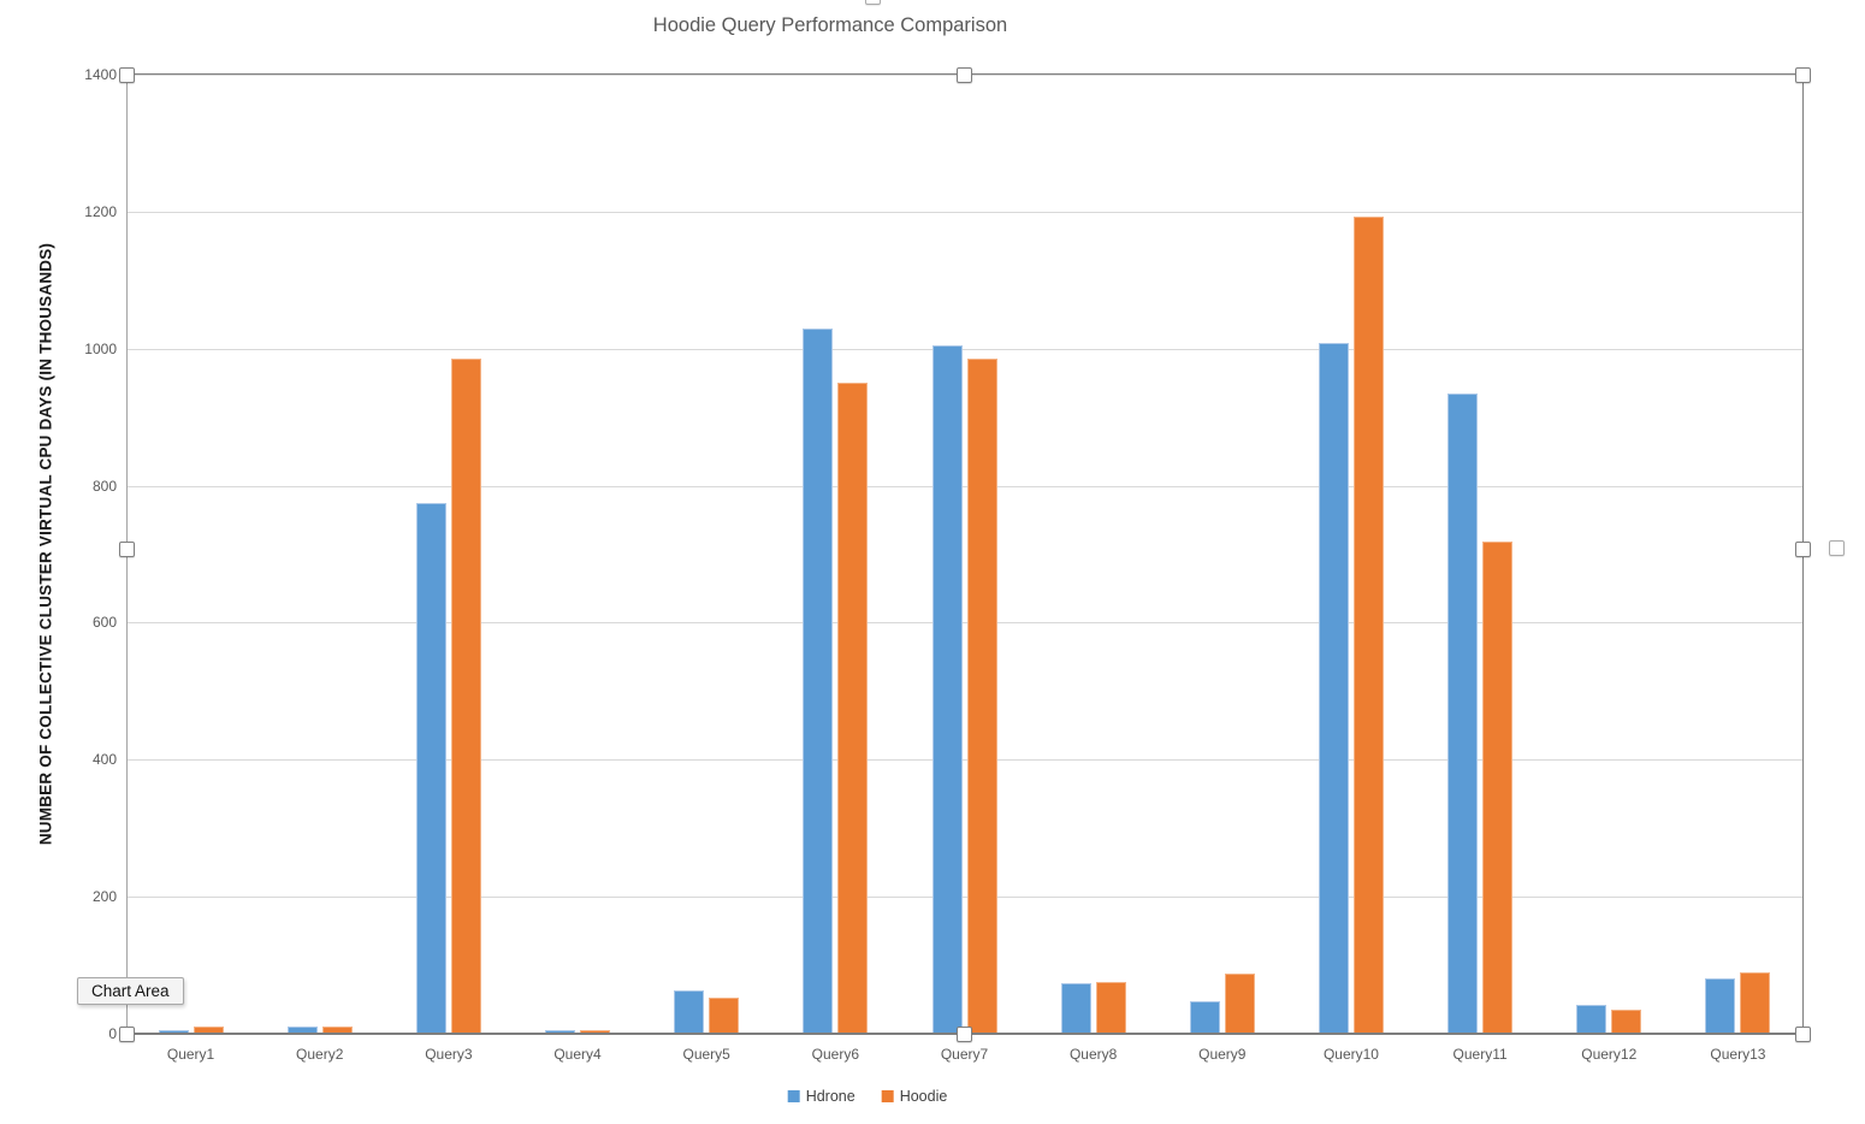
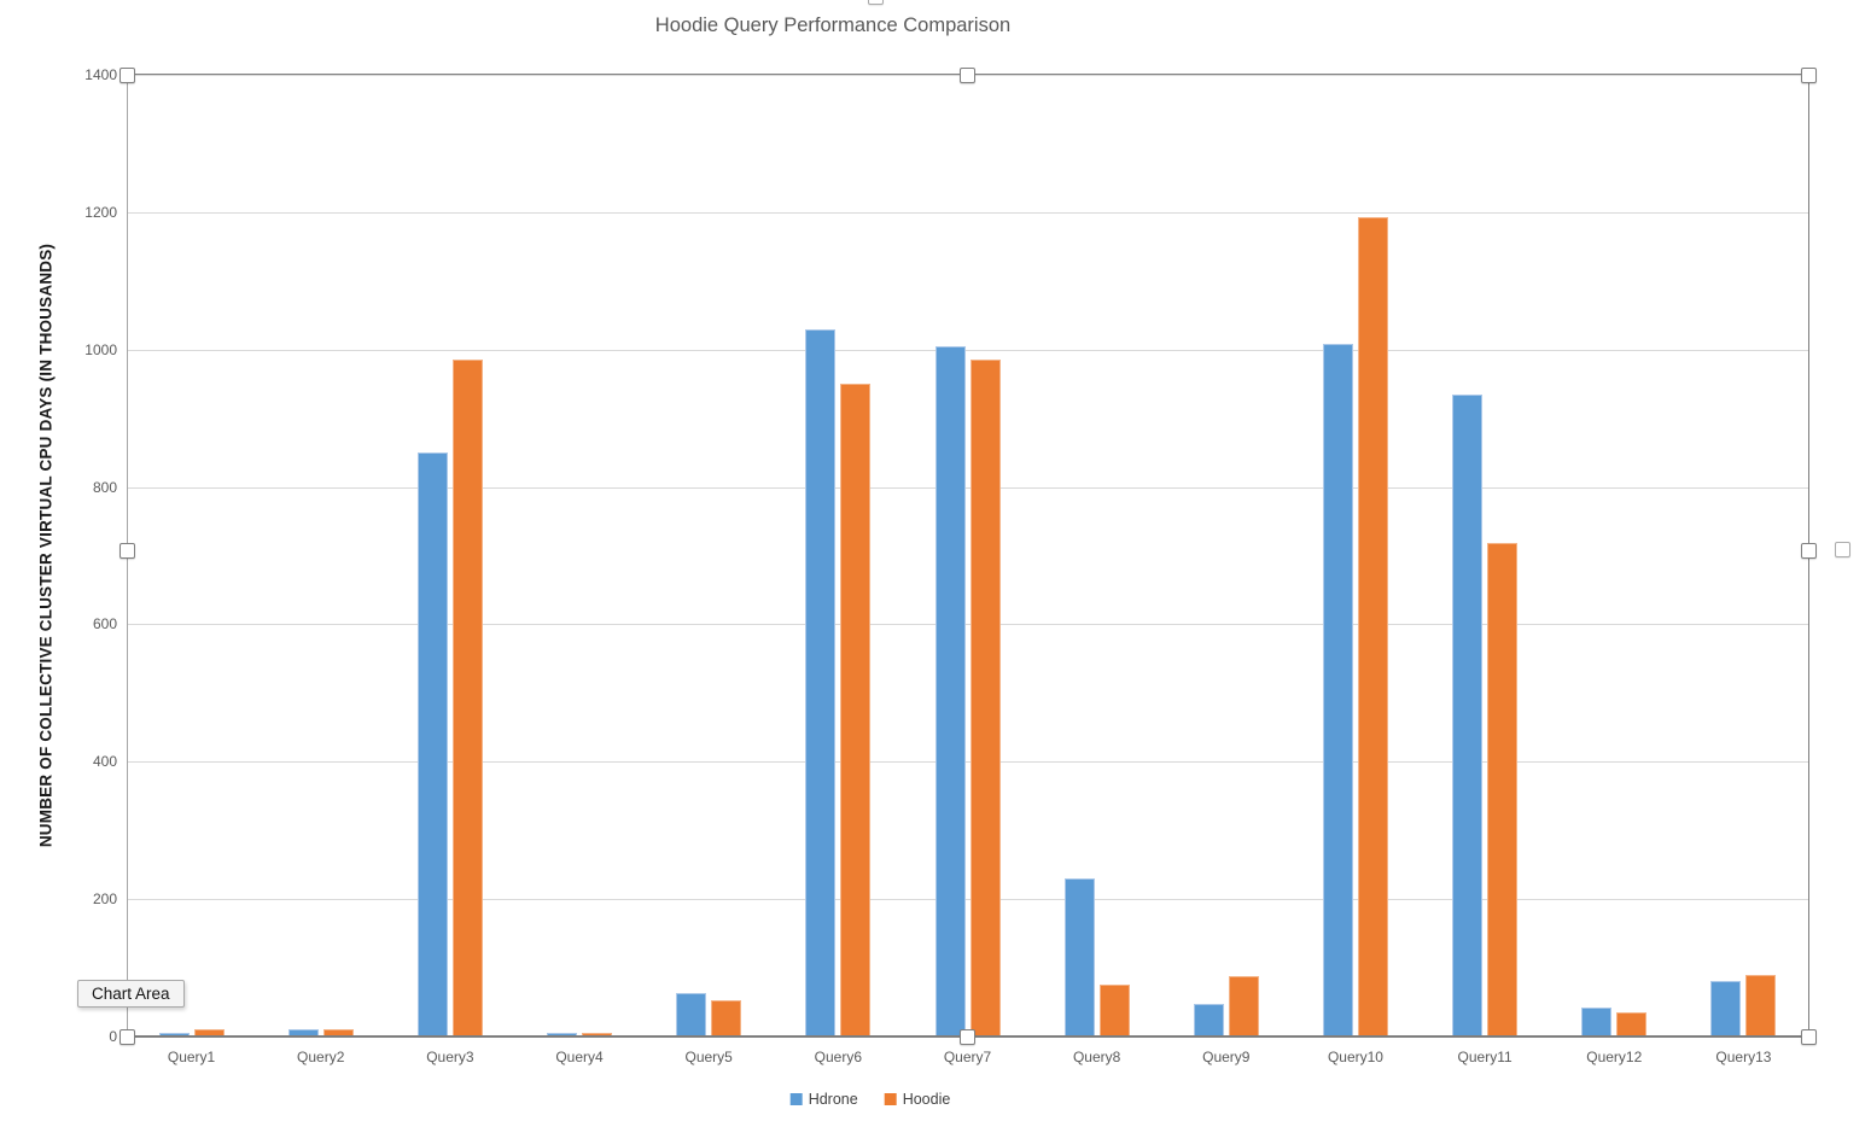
Hdrone/Query3: 780 -> 850
Hdrone/Query8: 70 -> 230
